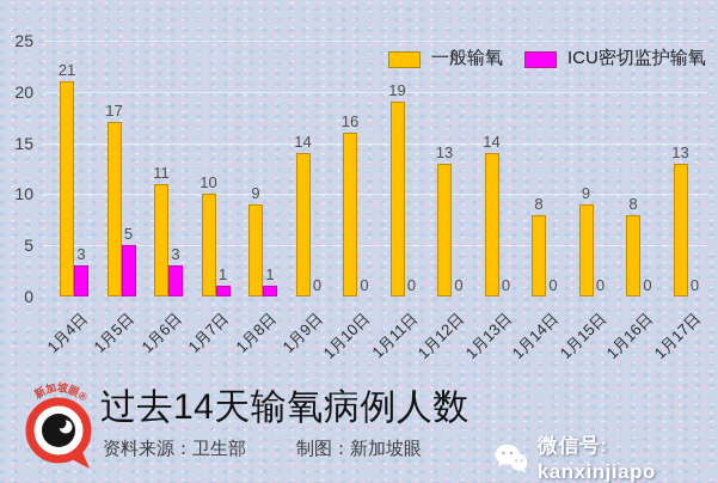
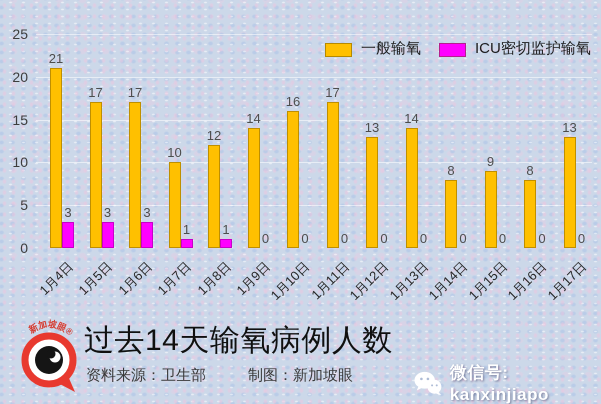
ICU密切监护输氧/1月5日: 5 -> 3
一般输氧/1月6日: 11 -> 17
一般输氧/1月8日: 9 -> 12
一般输氧/1月11日: 19 -> 17
